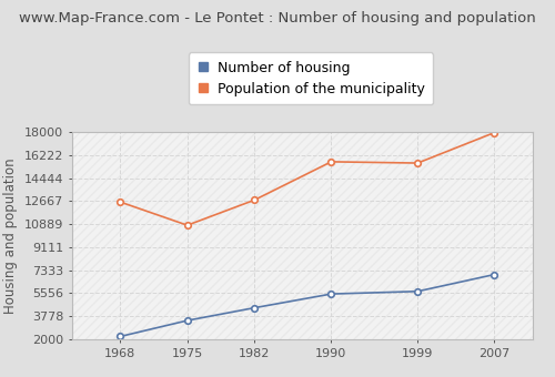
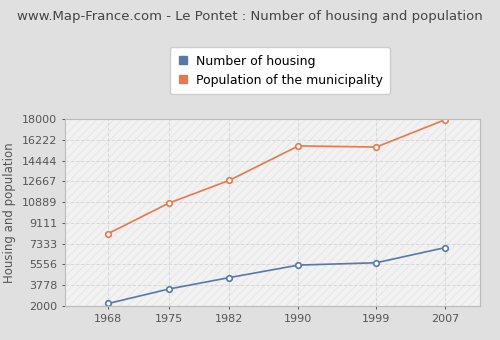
Population of the municipality/1968: 12600 -> 8200
